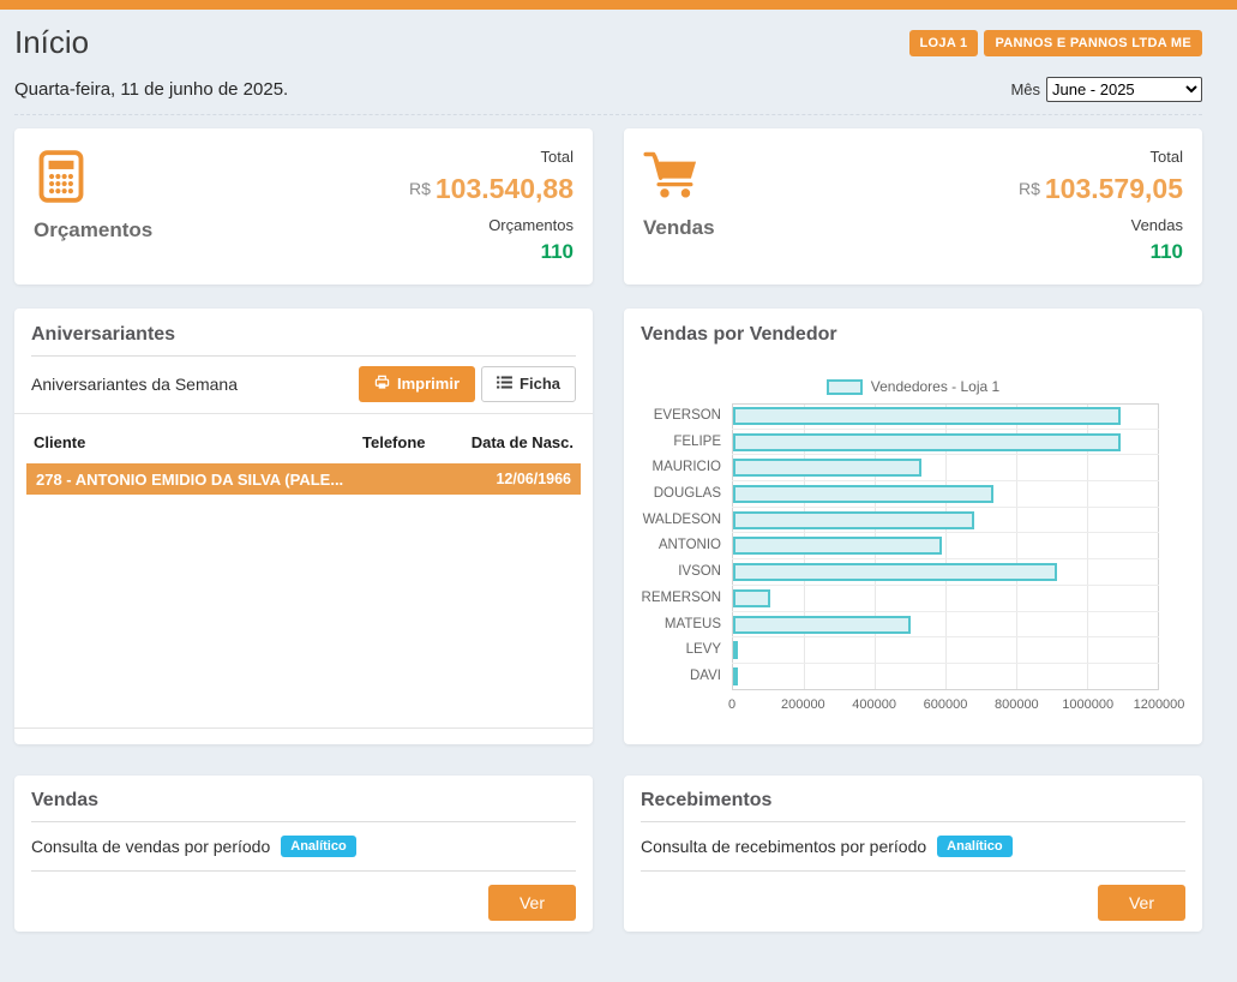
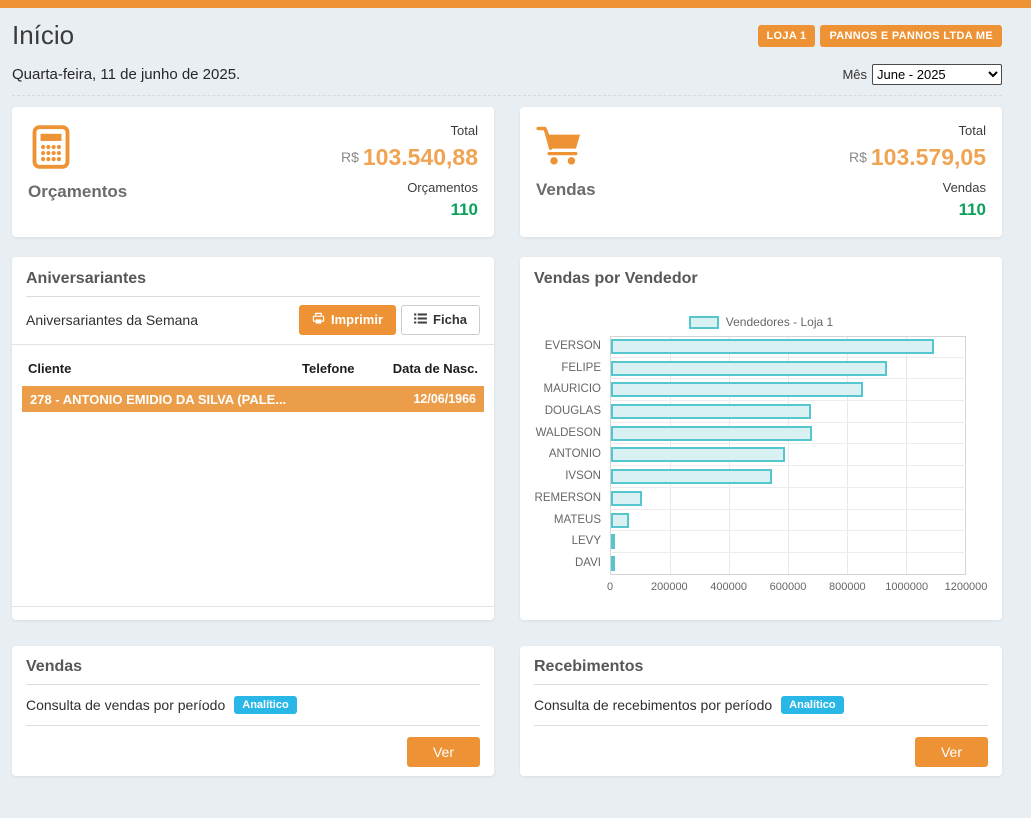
FELIPE: 1090000 -> 930000
MAURICIO: 530000 -> 850000
DOUGLAS: 730000 -> 670000
IVSON: 910000 -> 540000
MATEUS: 500000 -> 60000
